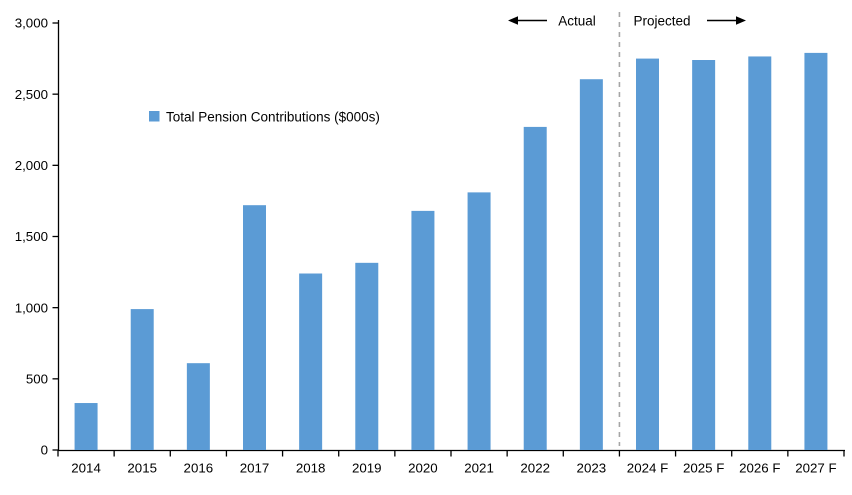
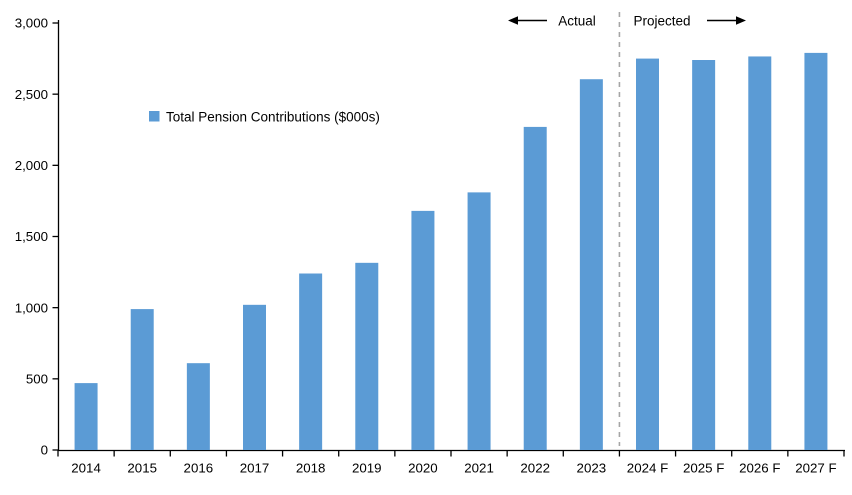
2014: 330 -> 470
2017: 1720 -> 1020
